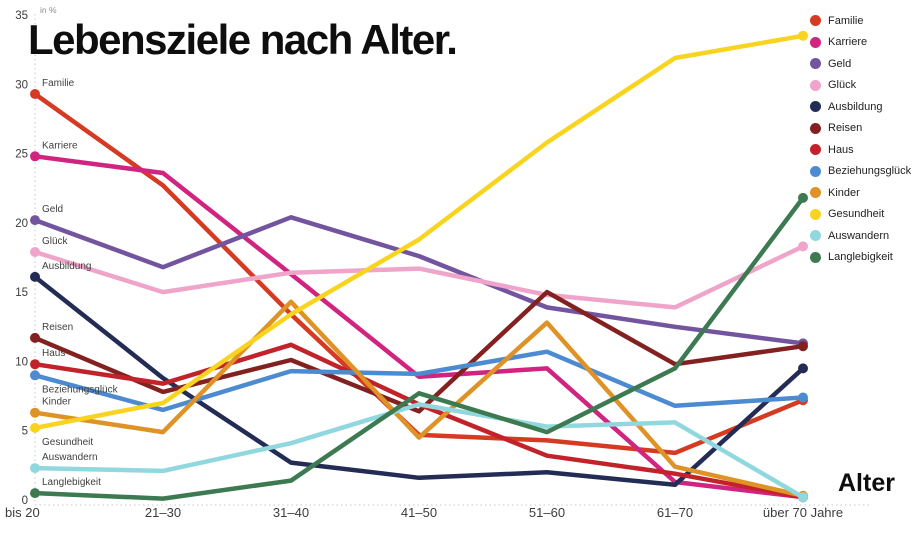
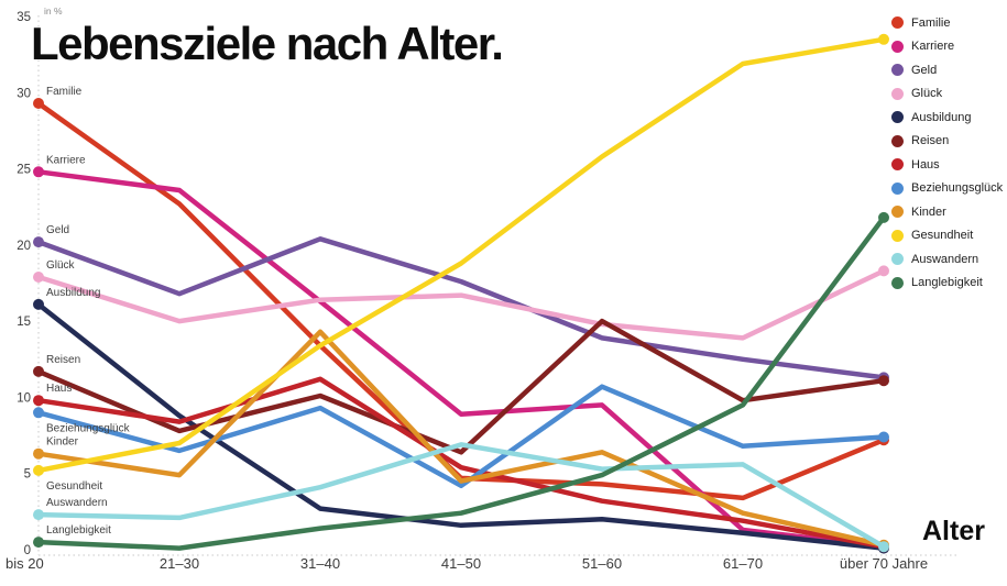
Haus/41–50: 6.9 -> 5.4
Beziehungsglück/41–50: 9.1 -> 4.2
Langlebigkeit/41–50: 7.7 -> 2.4
Kinder/51–60: 12.8 -> 6.4
Ausbildung/über 70 Jahre: 9.5 -> 0.1
